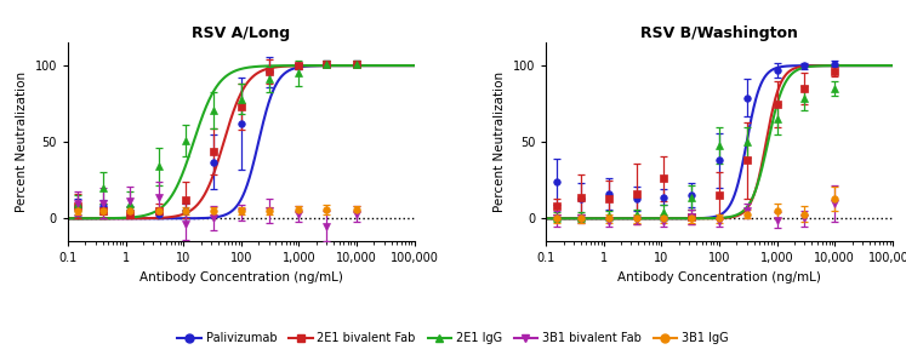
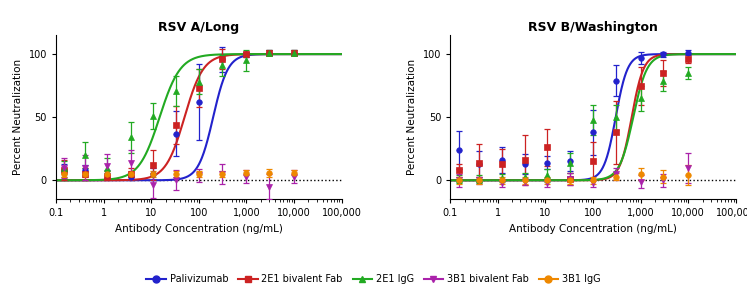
RSV B/Washington/3B1 IgG/10,000: 13 -> 4
